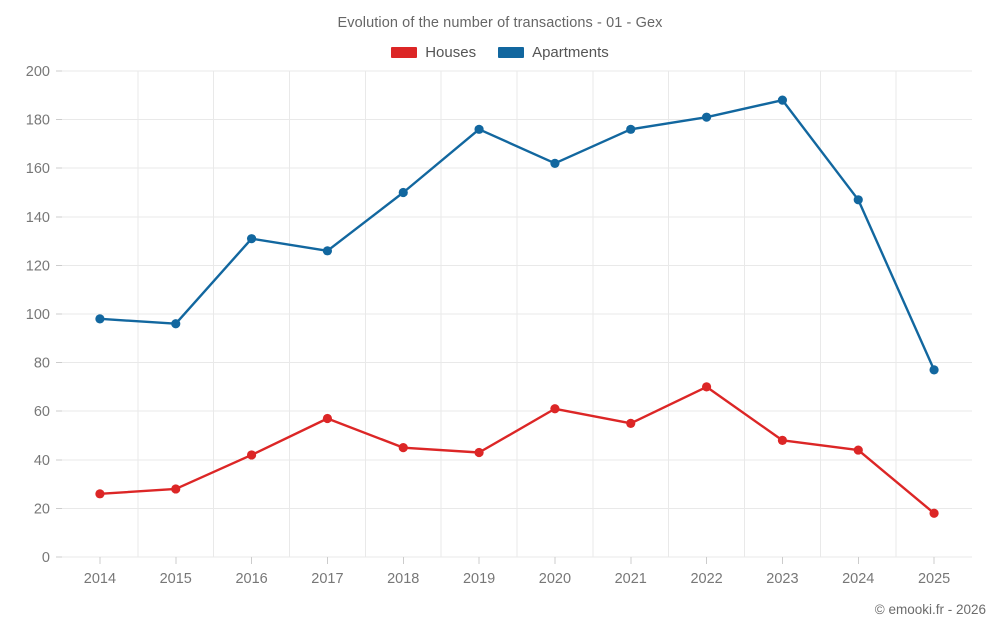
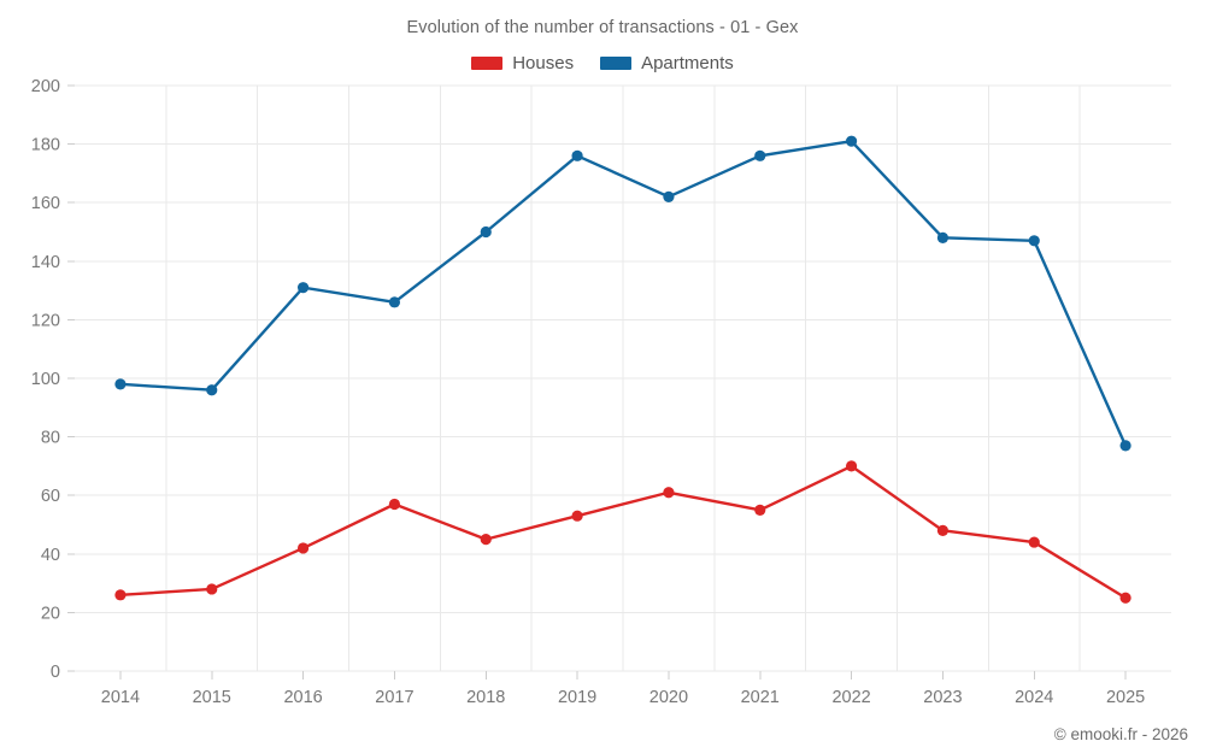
Houses/2019: 43 -> 53
Apartments/2023: 188 -> 148
Houses/2025: 18 -> 25
